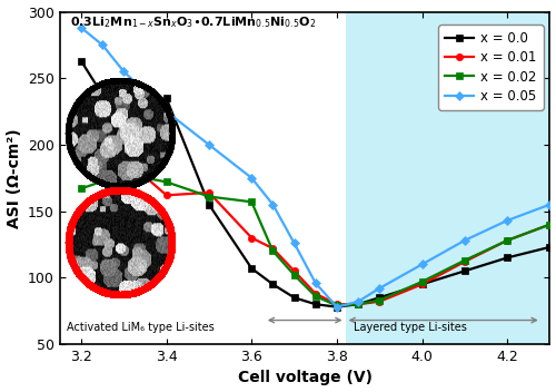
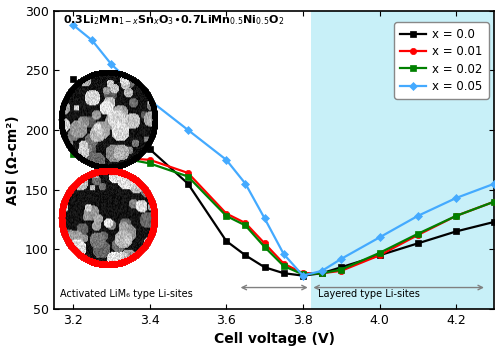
x = 0.0/3.2: 263 -> 243
x = 0.02/3.2: 167 -> 180
x = 0.0/3.4: 235 -> 184
x = 0.01/3.4: 162 -> 175
x = 0.02/3.6: 157 -> 128
